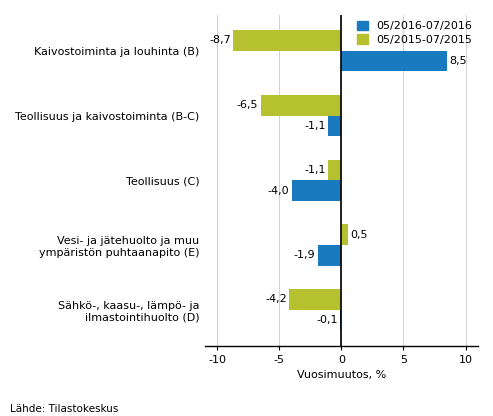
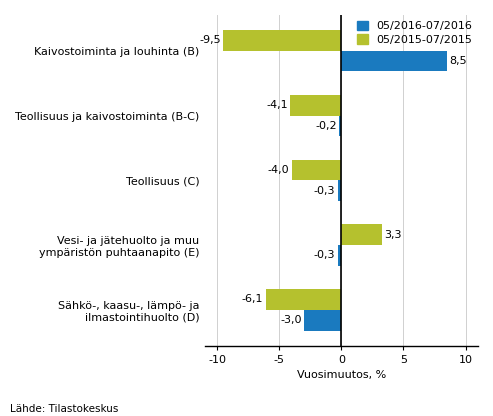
05/2015-07/2015/Kaivostoiminta ja louhinta (B): -8,7 -> -9,5
05/2015-07/2015/Teollisuus ja kaivostoiminta (B-C): -6,5 -> -4,1
05/2016-07/2016/Teollisuus ja kaivostoiminta (B-C): -1,1 -> -0,2
05/2015-07/2015/Teollisuus (C): -1,1 -> -4,0
05/2016-07/2016/Teollisuus (C): -4,0 -> -0,3
05/2015-07/2015/Vesi- ja jätehuolto ja muu ympäristön puhtaanapito (E): 0,5 -> 3,3
05/2016-07/2016/Vesi- ja jätehuolto ja muu ympäristön puhtaanapito (E): -1,9 -> -0,3
05/2015-07/2015/Sähkö-, kaasu-, lämpö- ja ilmastointihuolto (D): -4,2 -> -6,1
05/2016-07/2016/Sähkö-, kaasu-, lämpö- ja ilmastointihuolto (D): -0,1 -> -3,0
